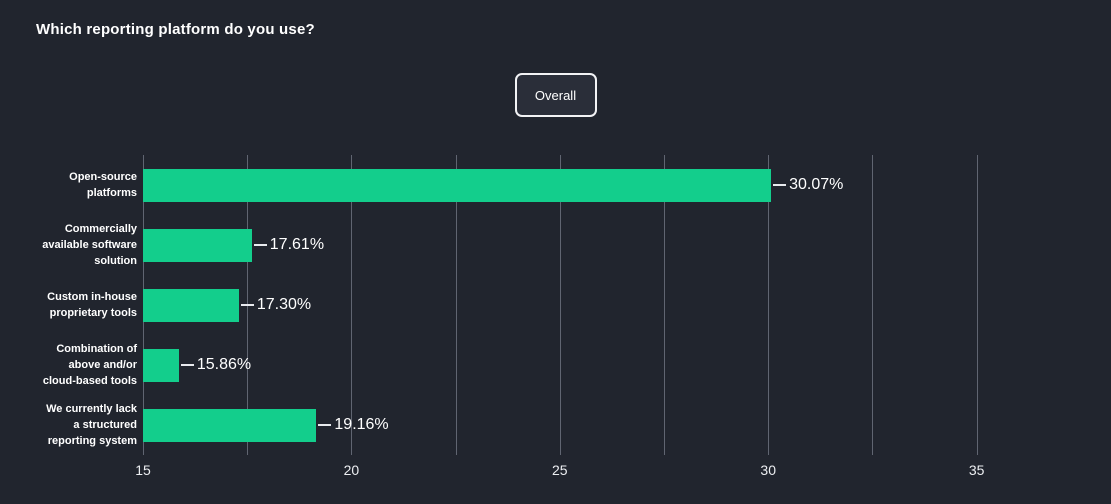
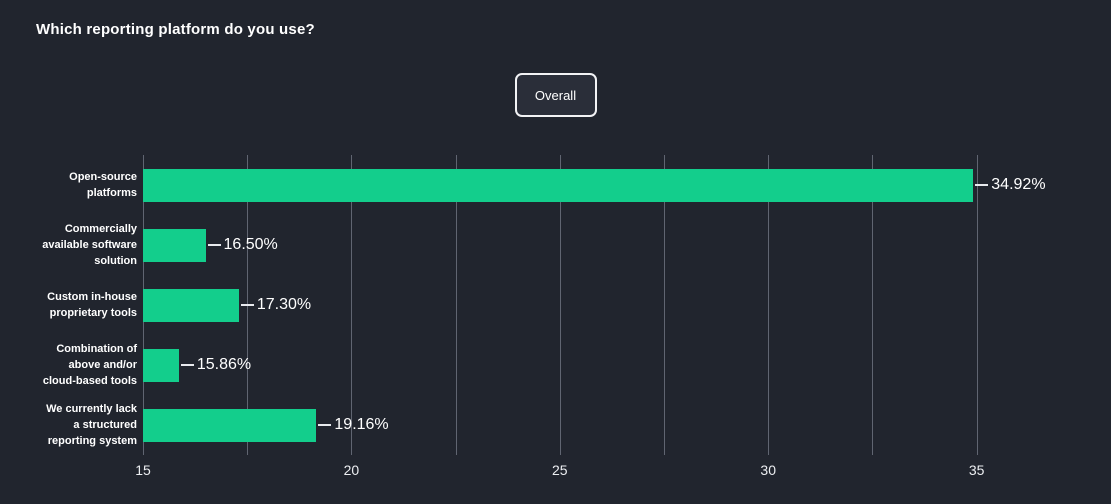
Open-source platforms: 30.07% -> 34.92%
Commercially available software solution: 17.61% -> 16.50%
